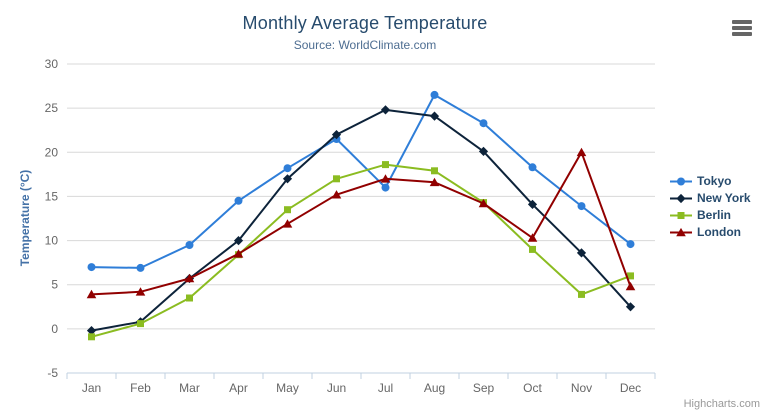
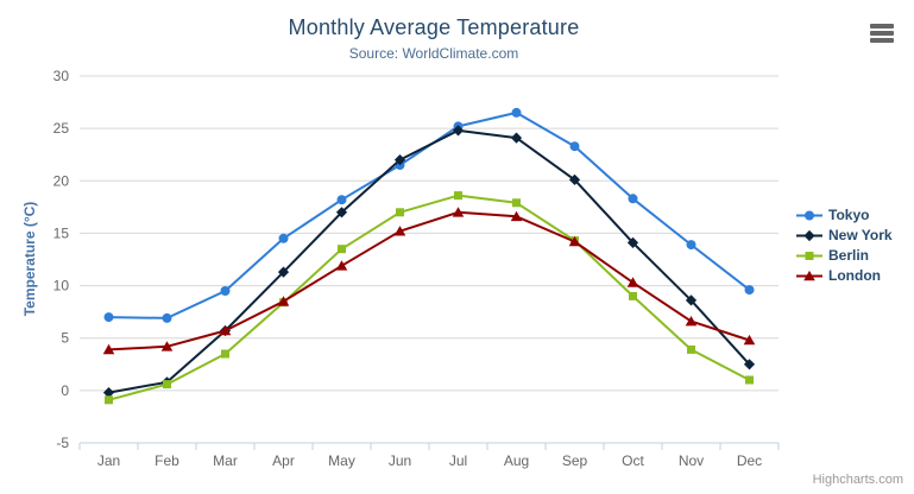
New York/Apr: 10 -> 11
Tokyo/Jul: 16 -> 25
London/Nov: 20 -> 7
Berlin/Dec: 6 -> 1
